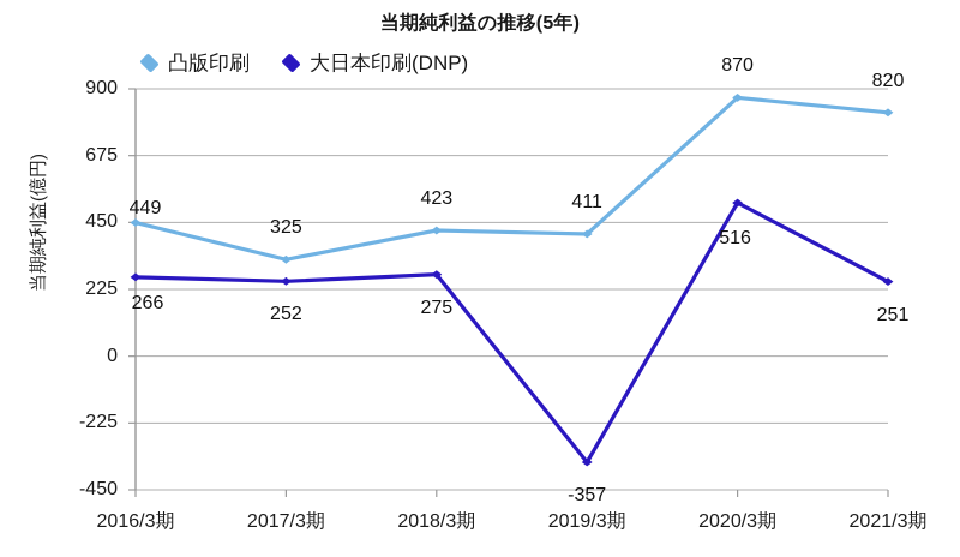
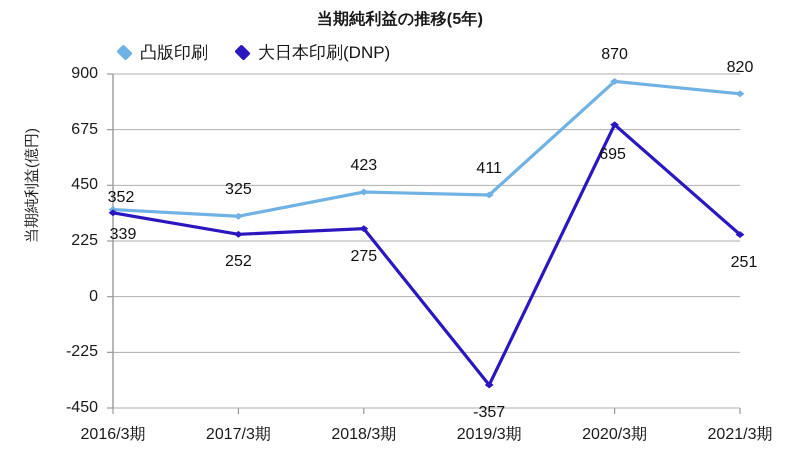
凸版印刷/2016/3期: 449 -> 352
大日本印刷(DNP)/2016/3期: 266 -> 339
大日本印刷(DNP)/2020/3期: 516 -> 695
